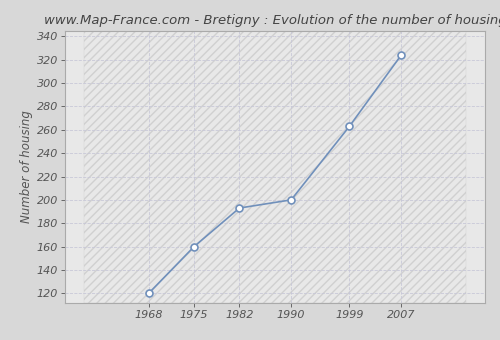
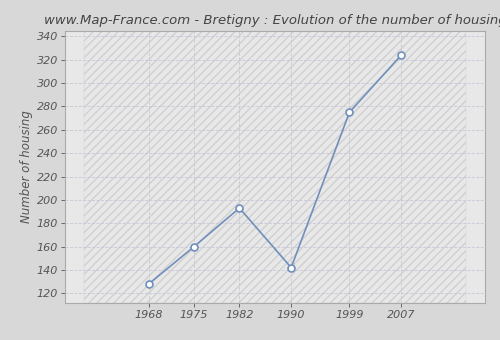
1968: 120 -> 128
1990: 200 -> 142
1999: 263 -> 275
